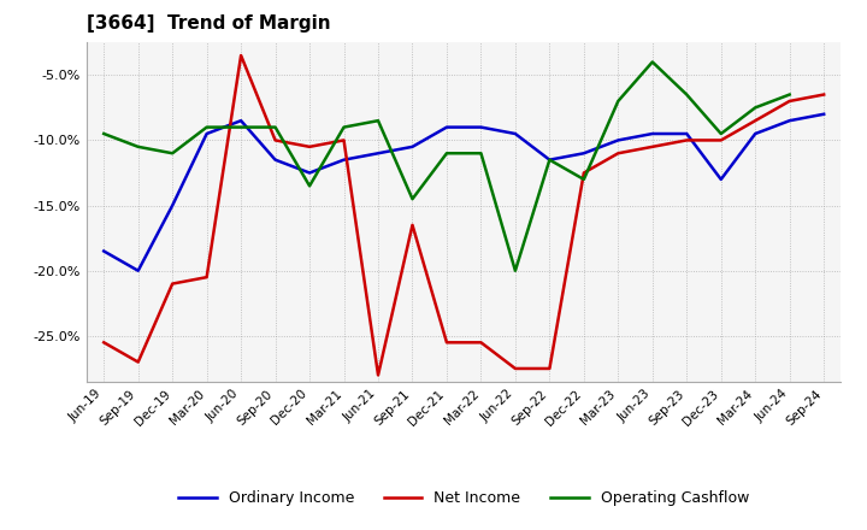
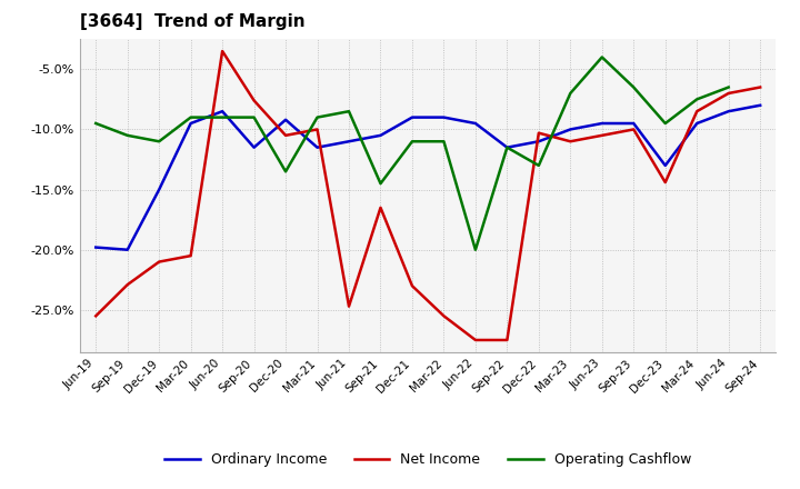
Ordinary Income/Jun-19: -18.5% -> -19.8%
Net Income/Sep-19: -27.0% -> -22.9%
Net Income/Sep-20: -10.0% -> -7.6%
Ordinary Income/Dec-20: -12.5% -> -9.2%
Net Income/Jun-21: -28.0% -> -24.7%
Net Income/Dec-21: -25.5% -> -23.0%
Net Income/Dec-22: -12.5% -> -10.3%
Net Income/Dec-23: -10.0% -> -14.4%
